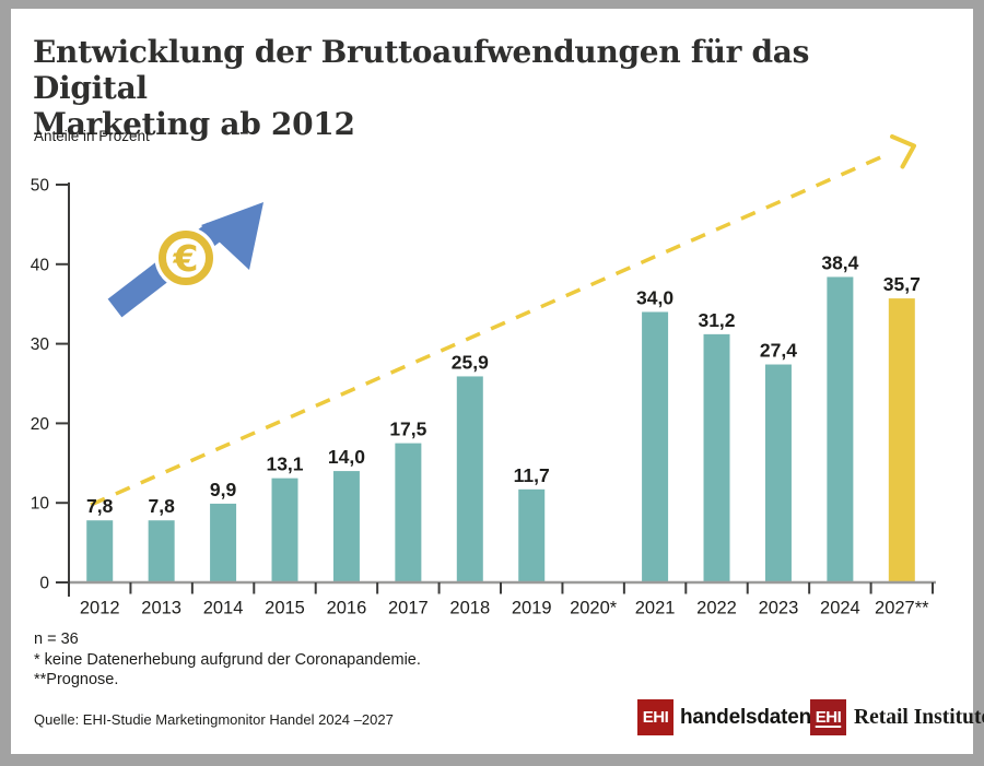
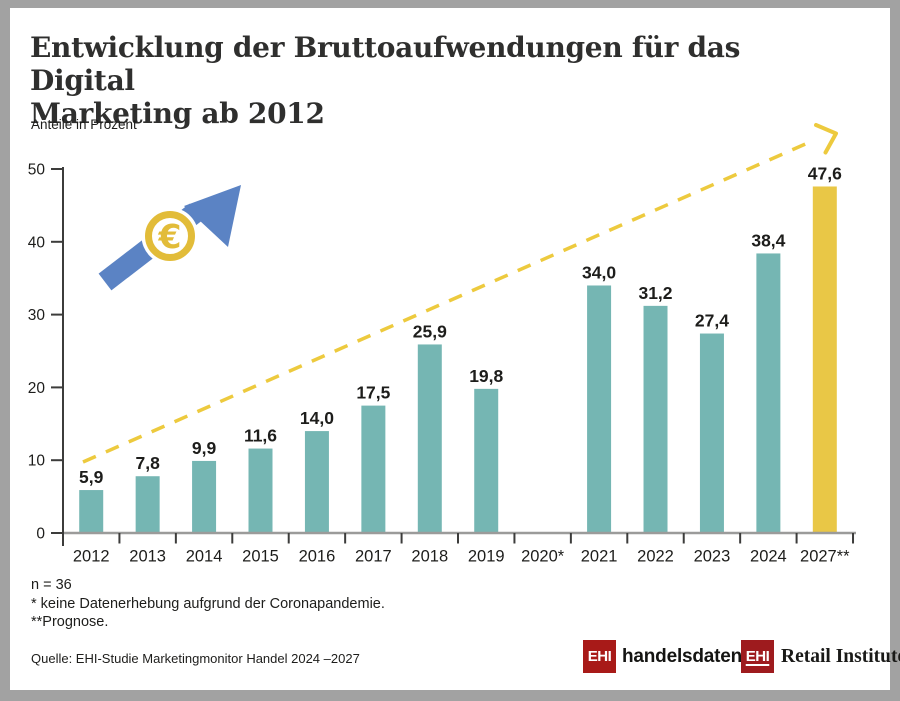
2012: 7,8 -> 5,9
2015: 13,1 -> 11,6
2019: 11,7 -> 19,8
2027**: 35,7 -> 47,6
